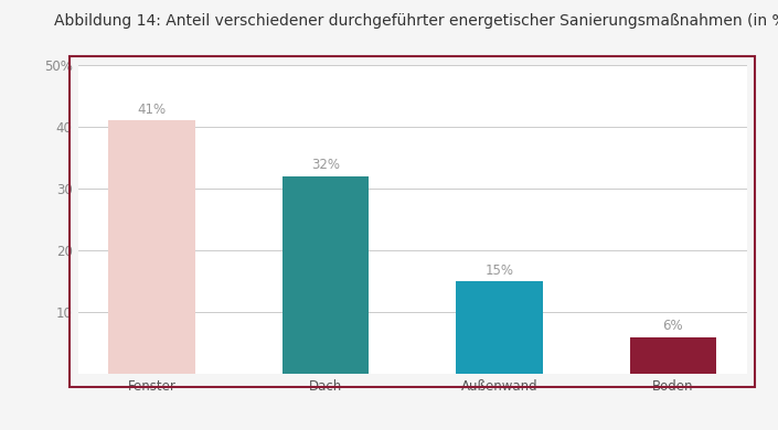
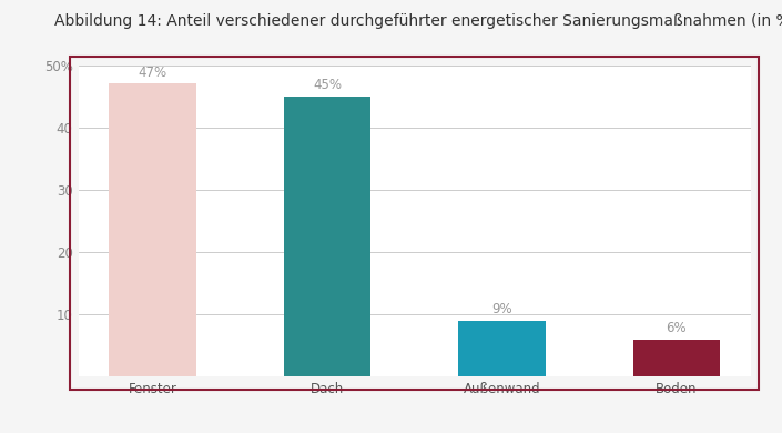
Fenster: 41% -> 47%
Dach: 32% -> 45%
Außenwand: 15% -> 9%
